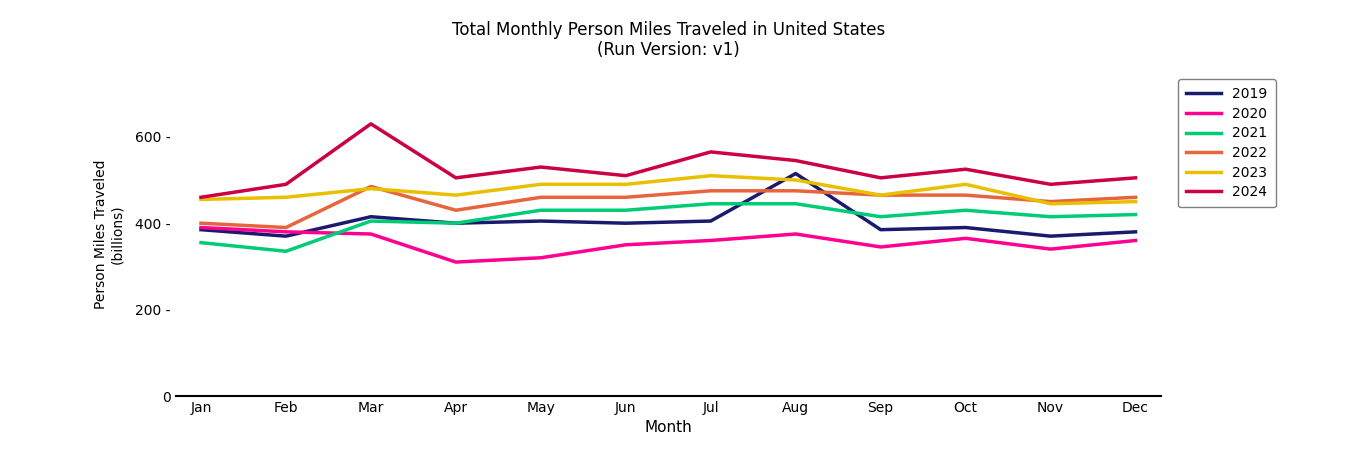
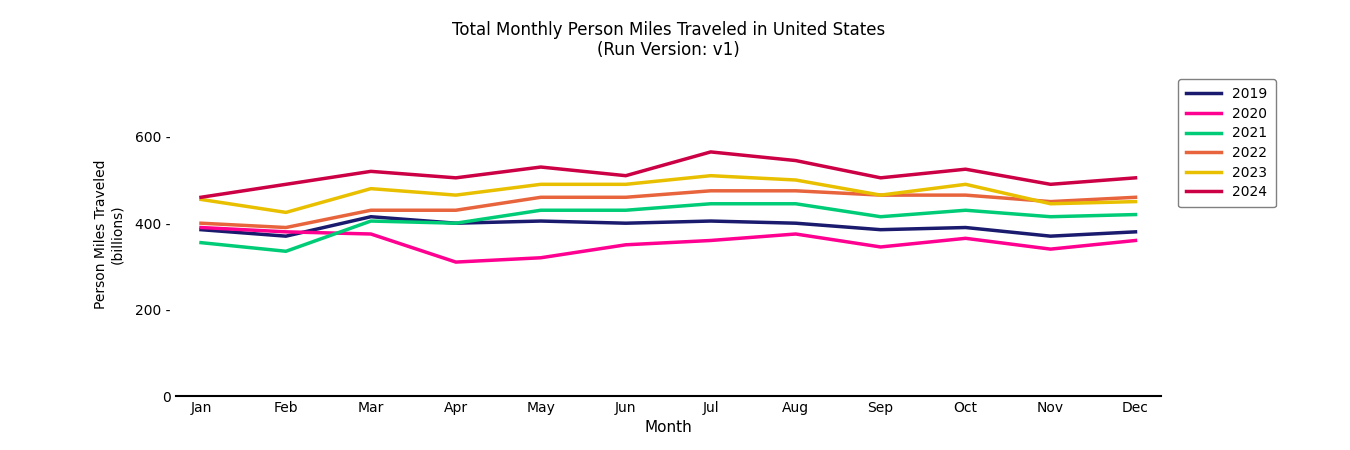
2023/Feb: 460 - -> 425 -
2022/Mar: 485 - -> 430 -
2024/Mar: 630 - -> 520 -
2019/Aug: 515 - -> 400 -
